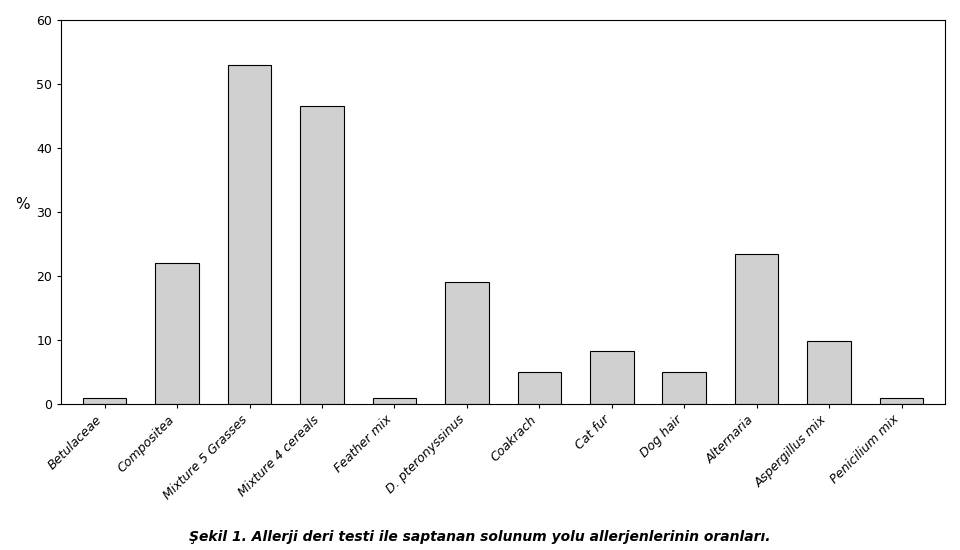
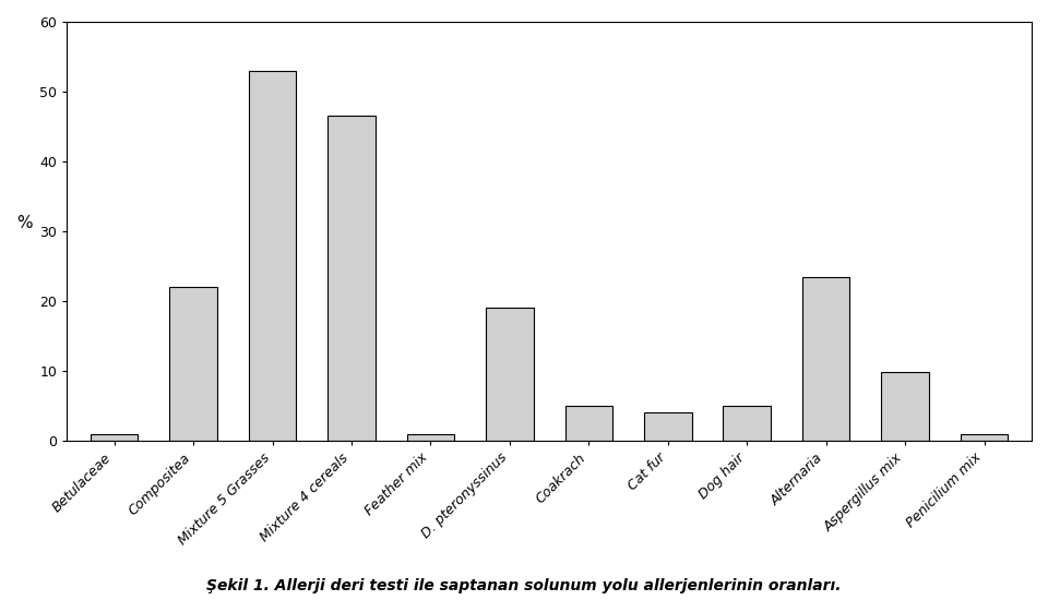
Cat fur: 8.3 -> 4.0
